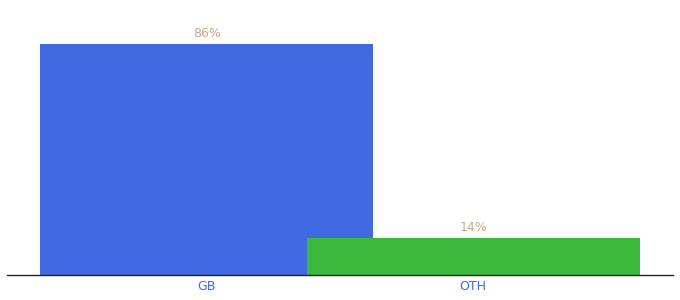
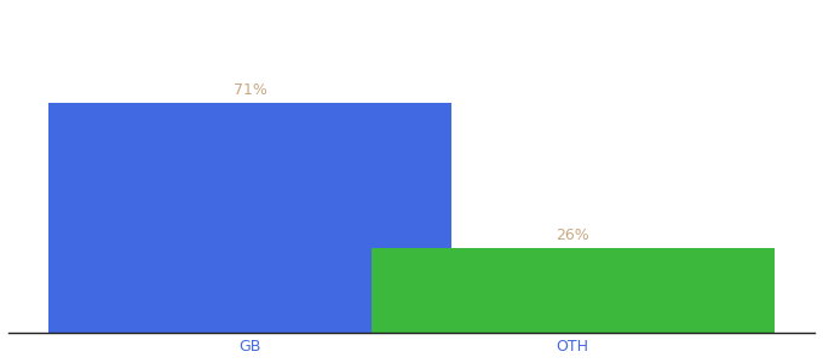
GB: 86% -> 71%
OTH: 14% -> 26%
